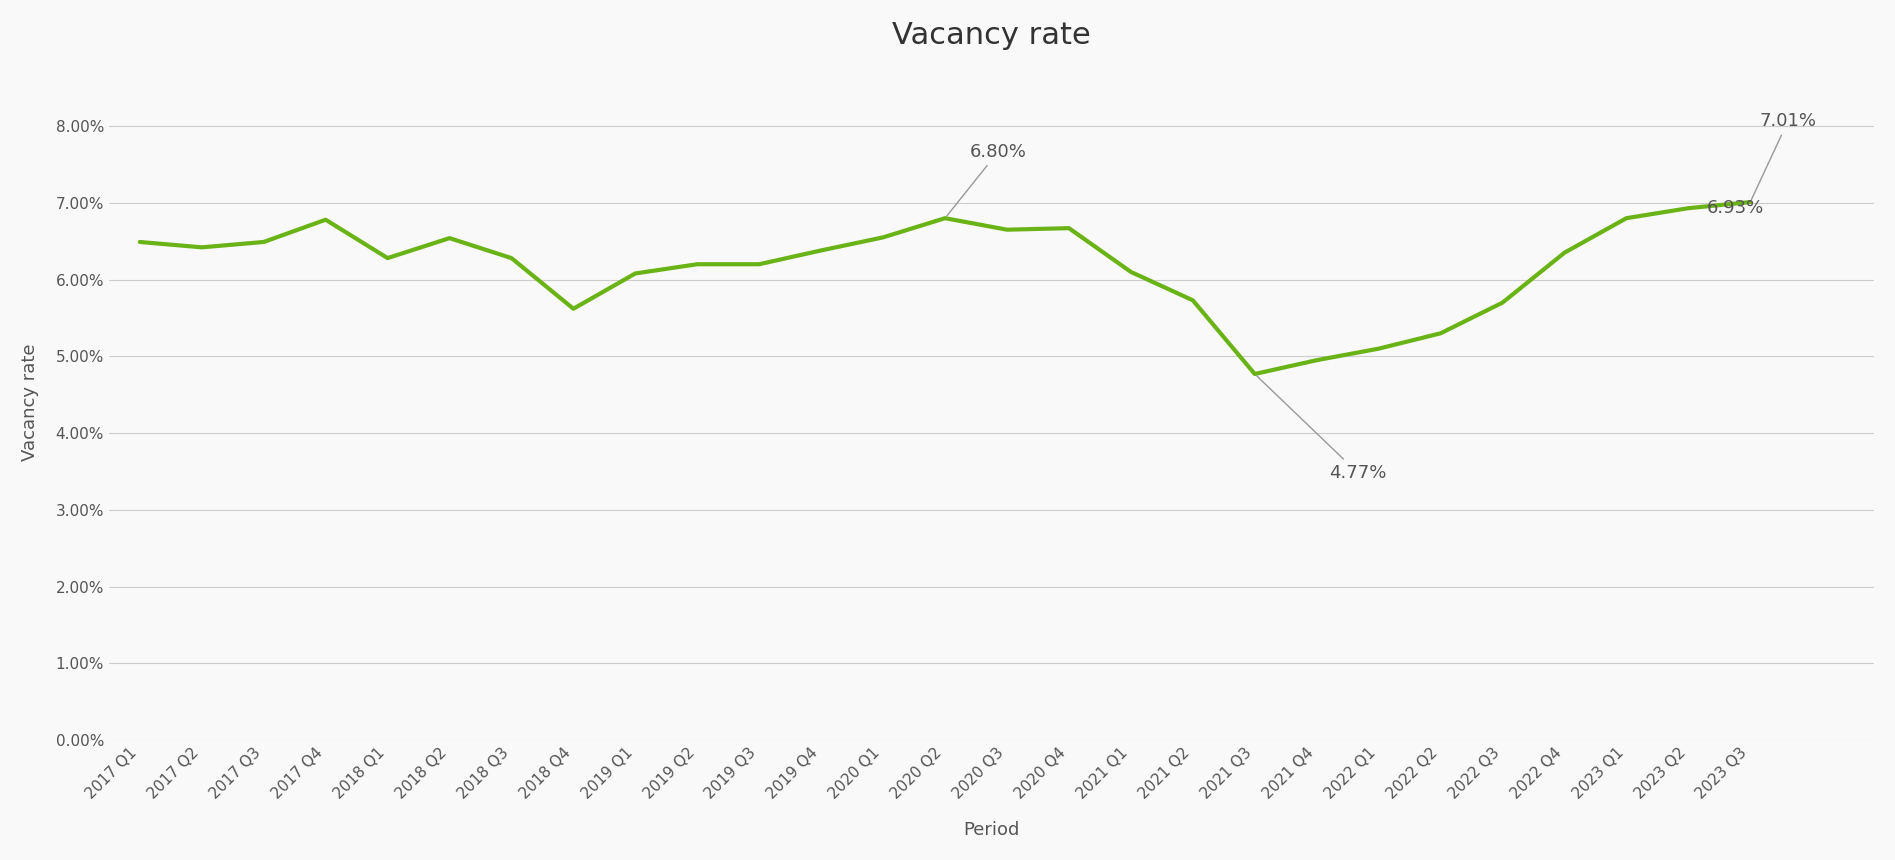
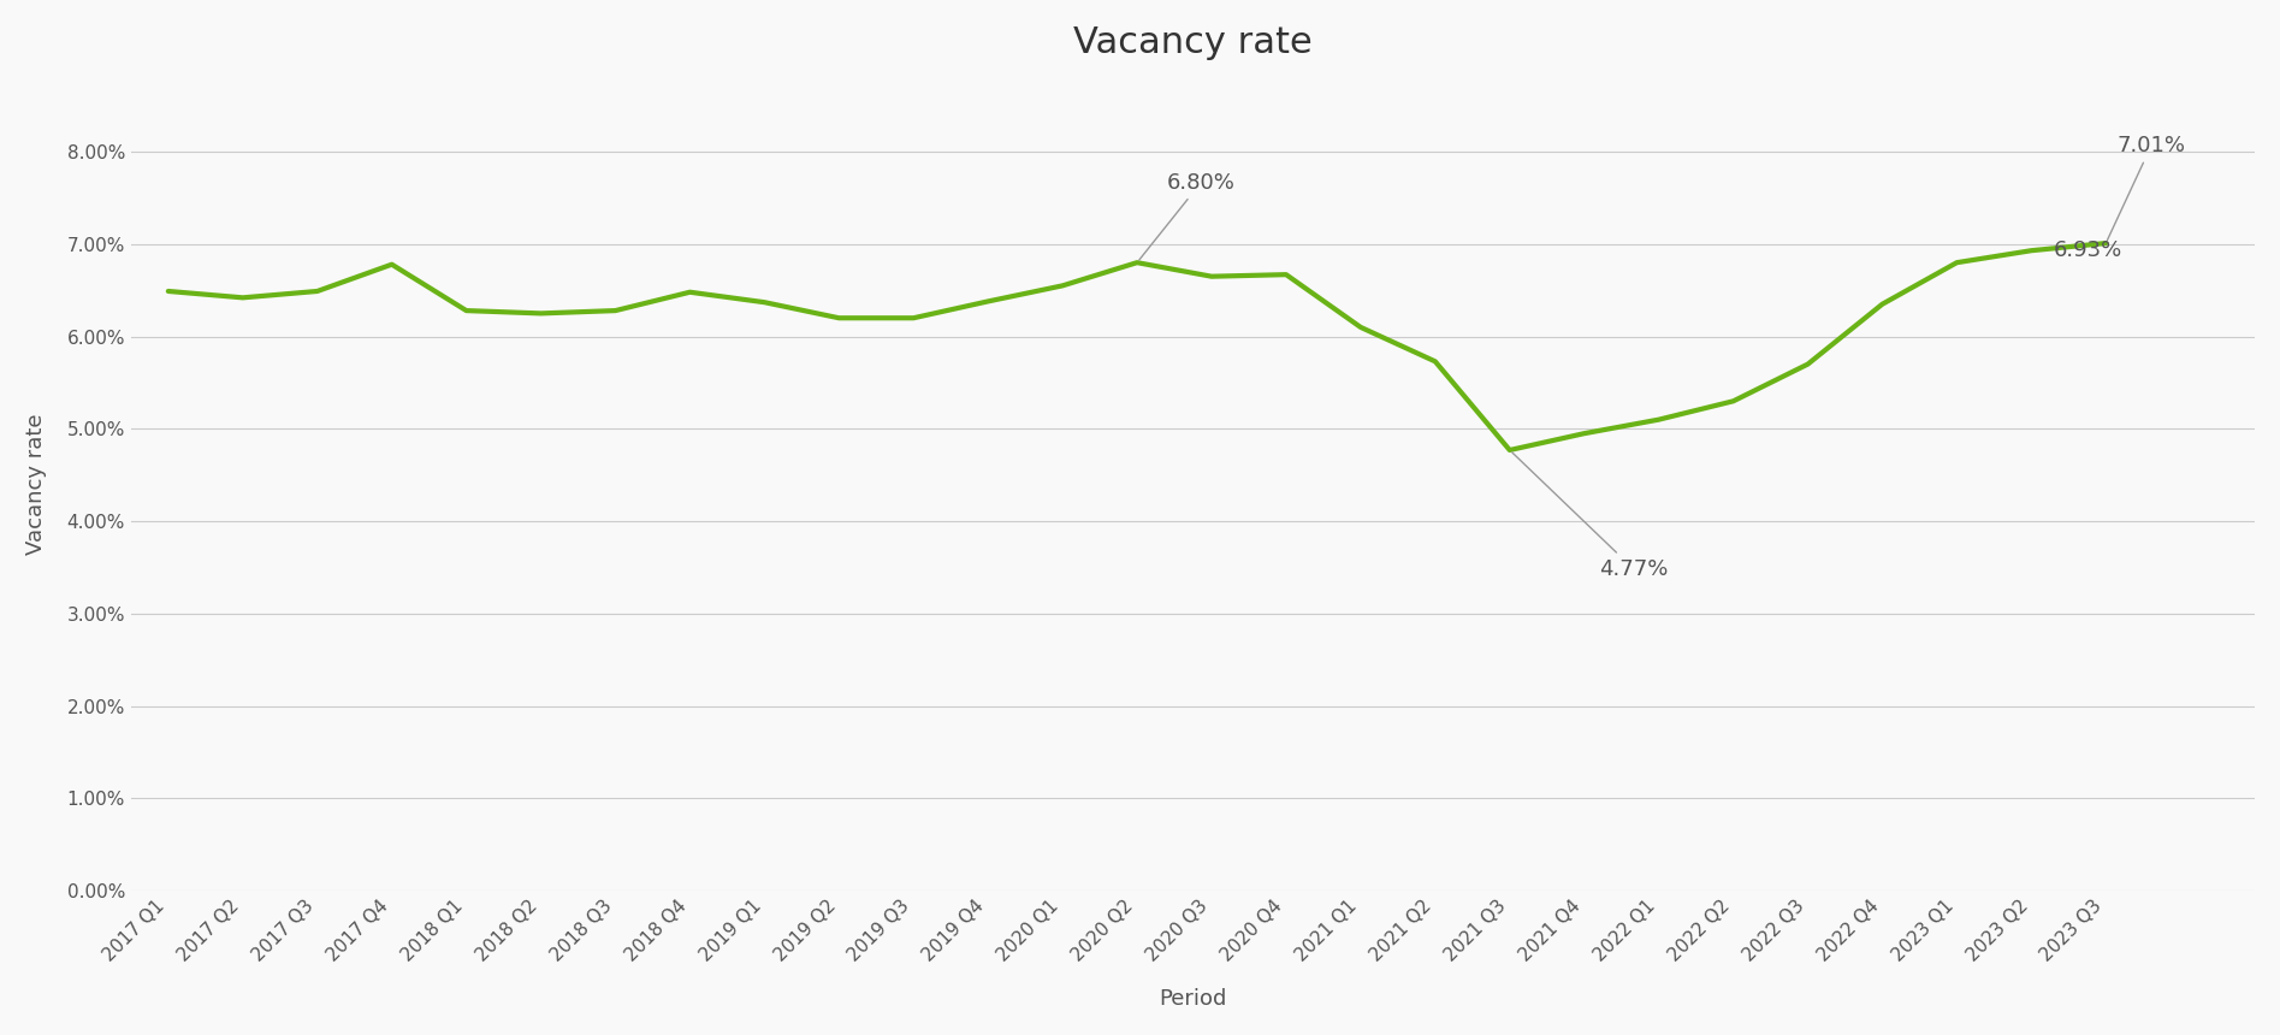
2018 Q2: 6.54% -> 6.25%
2018 Q4: 5.62% -> 6.48%
2019 Q1: 6.08% -> 6.37%
